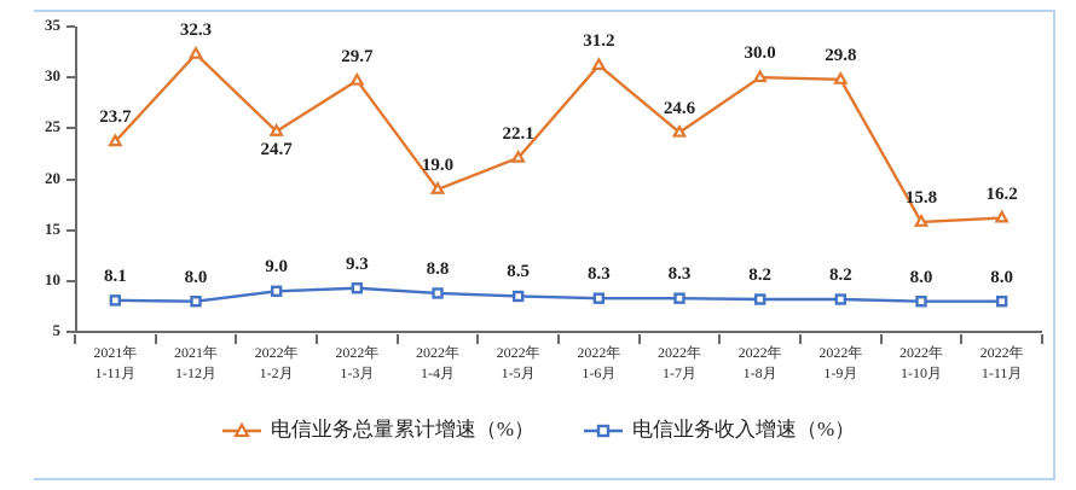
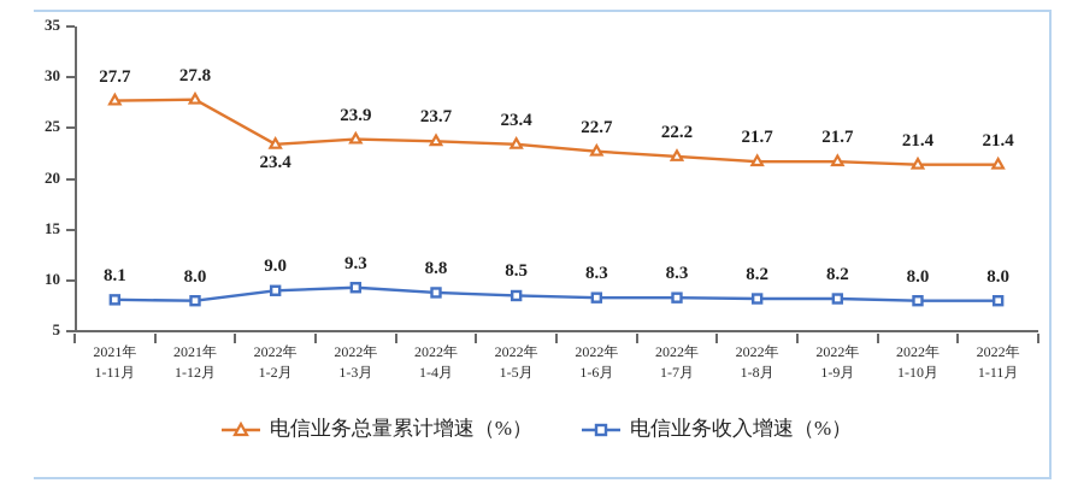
电信业务总量累计增速（%）/2021年 1-11月: 23.7 -> 27.7
电信业务总量累计增速（%）/2021年 1-12月: 32.3 -> 27.8
电信业务总量累计增速（%）/2022年 1-2月: 24.7 -> 23.4
电信业务总量累计增速（%）/2022年 1-3月: 29.7 -> 23.9
电信业务总量累计增速（%）/2022年 1-4月: 19.0 -> 23.7
电信业务总量累计增速（%）/2022年 1-5月: 22.1 -> 23.4
电信业务总量累计增速（%）/2022年 1-6月: 31.2 -> 22.7
电信业务总量累计增速（%）/2022年 1-7月: 24.6 -> 22.2
电信业务总量累计增速（%）/2022年 1-8月: 30.0 -> 21.7
电信业务总量累计增速（%）/2022年 1-9月: 29.8 -> 21.7
电信业务总量累计增速（%）/2022年 1-10月: 15.8 -> 21.4
电信业务总量累计增速（%）/2022年 1-11月: 16.2 -> 21.4
